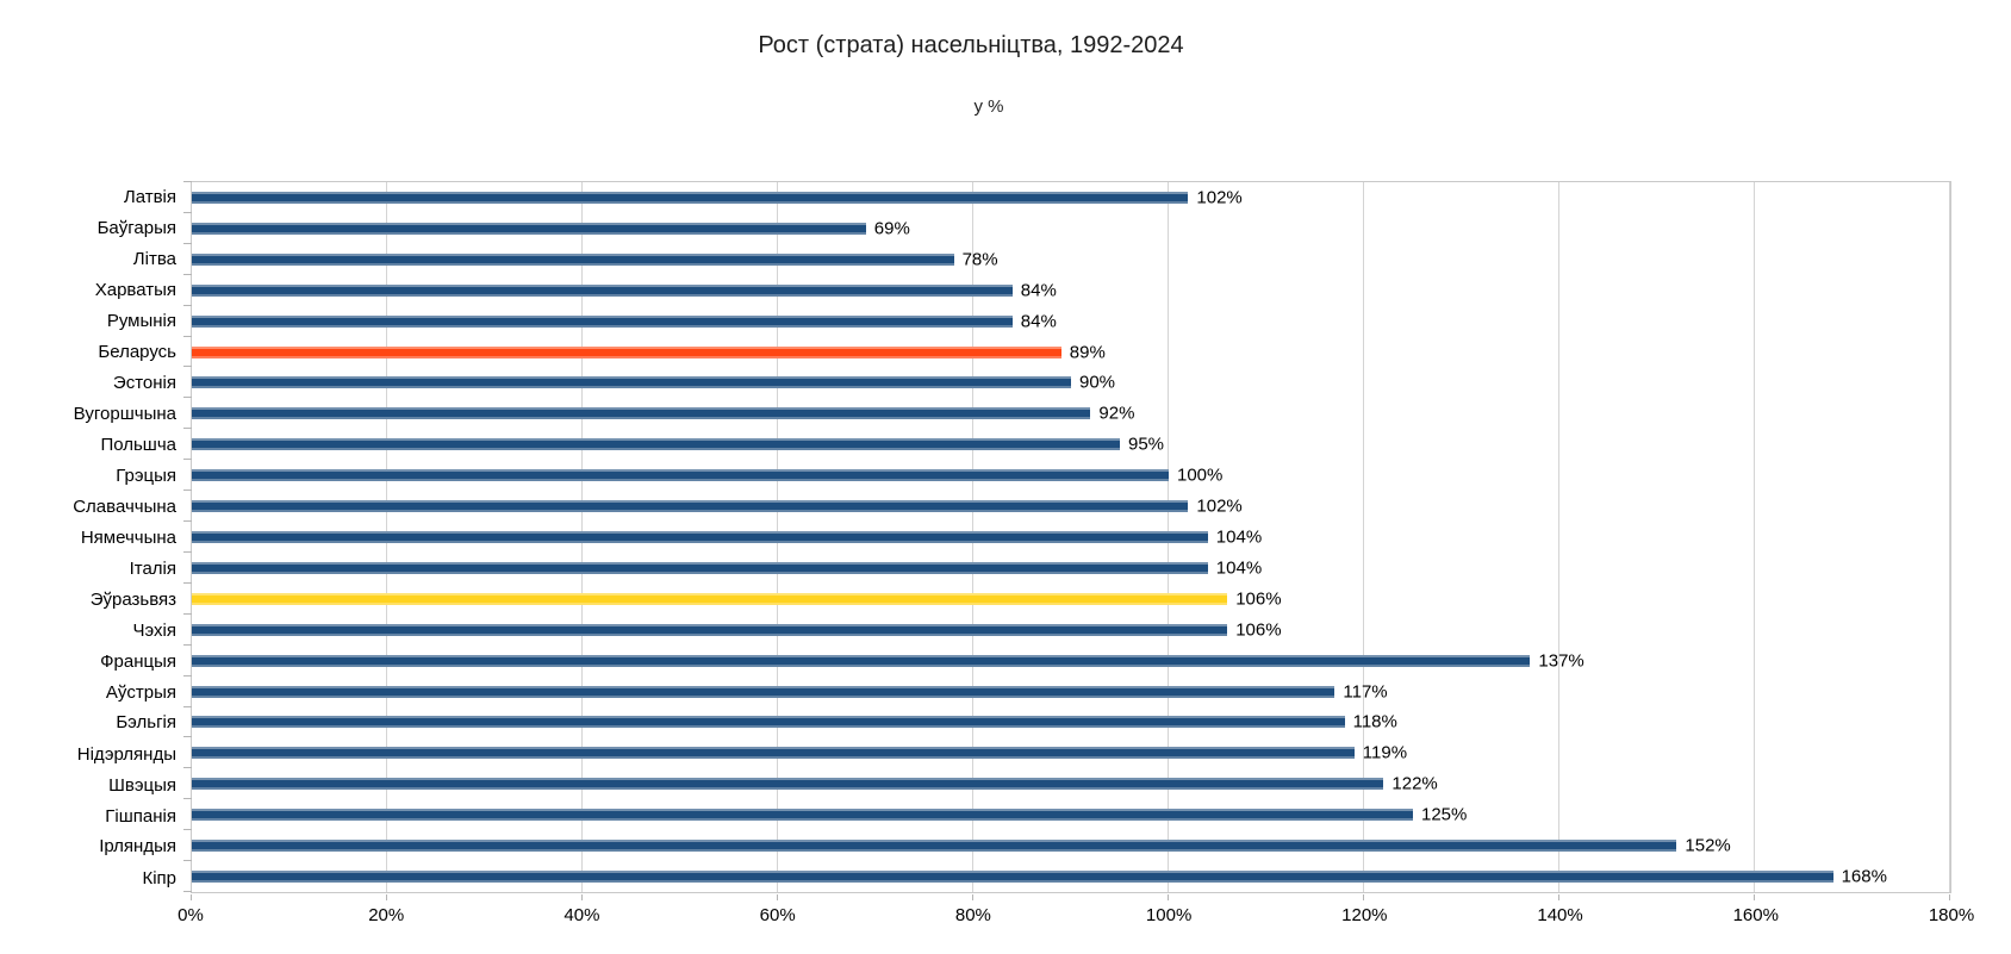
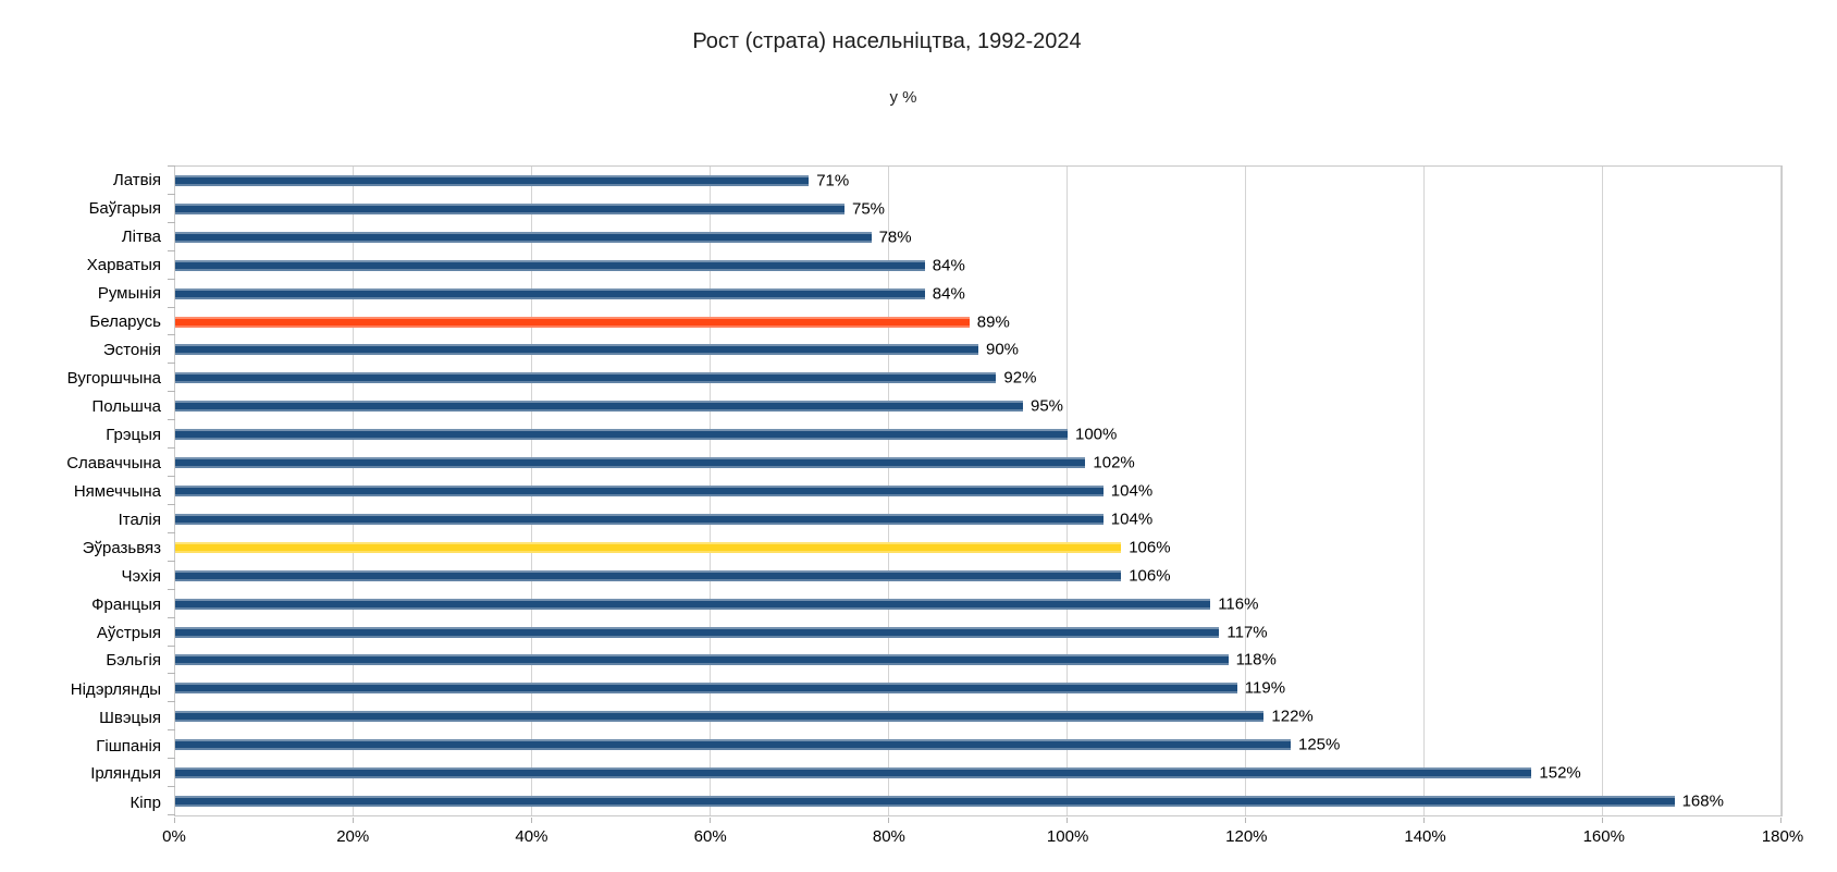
Латвія: 102% -> 71%
Баўгарыя: 69% -> 75%
Францыя: 137% -> 116%
